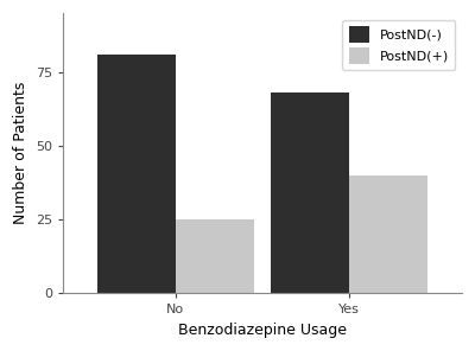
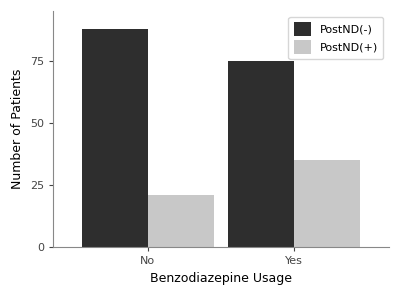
PostND(-)/No: 81 -> 88
PostND(+)/No: 25 -> 21
PostND(-)/Yes: 68 -> 75
PostND(+)/Yes: 40 -> 35
